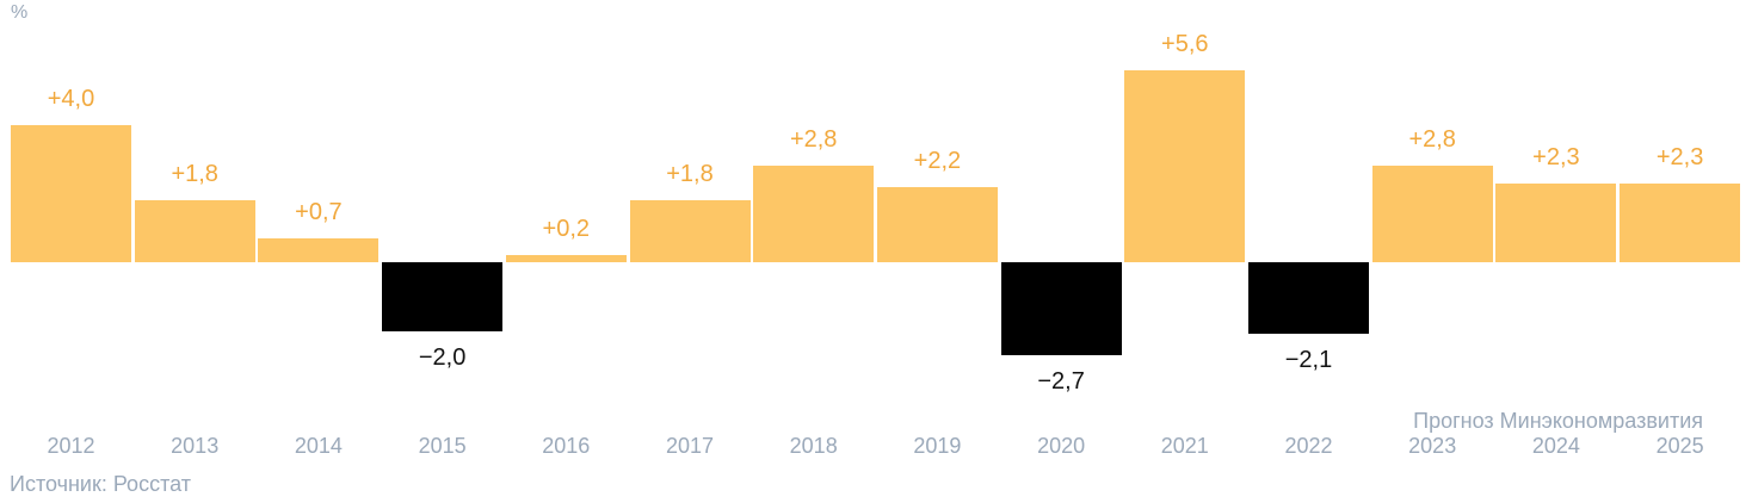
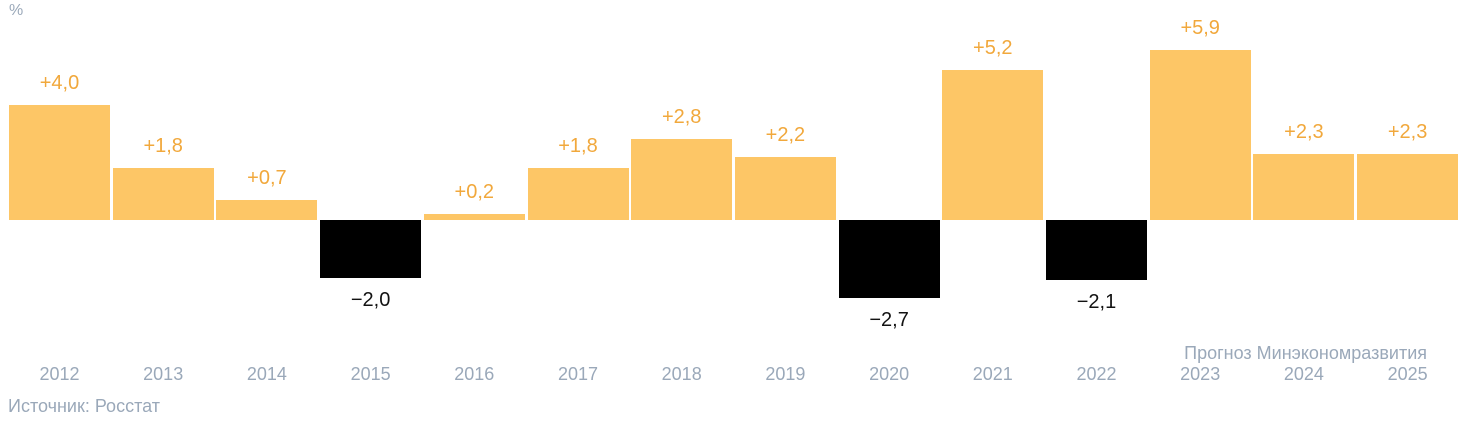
2021: +5,6 -> +5,2
2023: +2,8 -> +5,9
